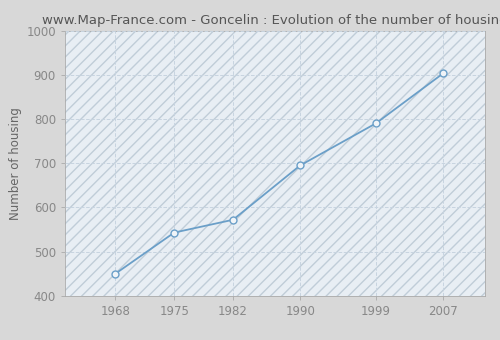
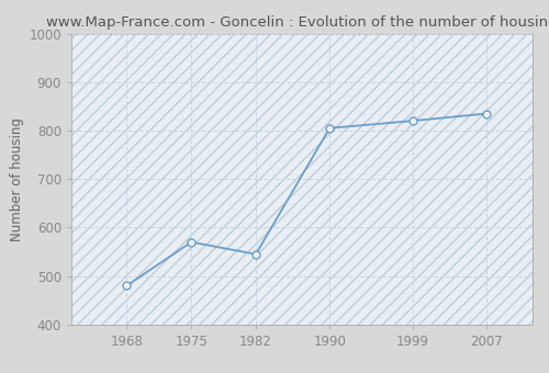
1968: 450 -> 480
1975: 543 -> 570
1982: 572 -> 545
1990: 695 -> 805
1999: 790 -> 820
2007: 903 -> 835
